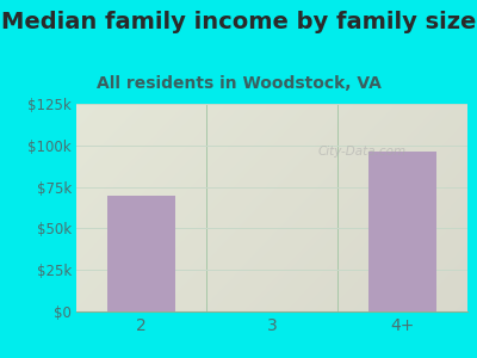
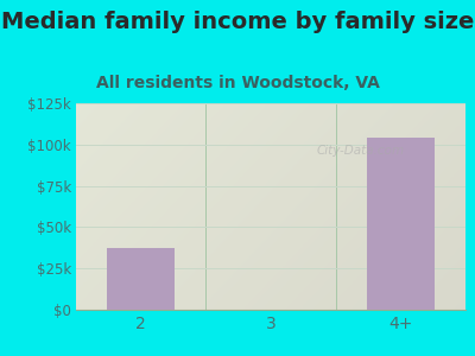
2: $70k -> $37k
4+: $96k -> $104k
